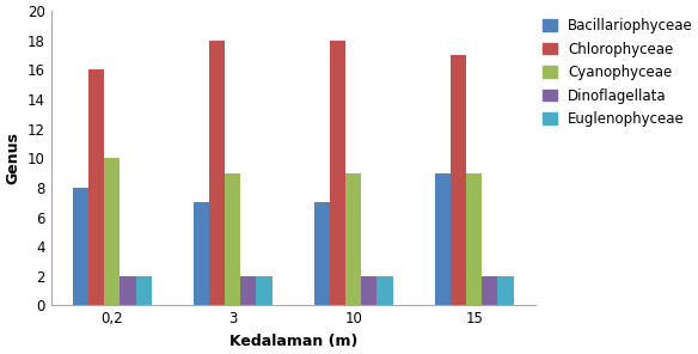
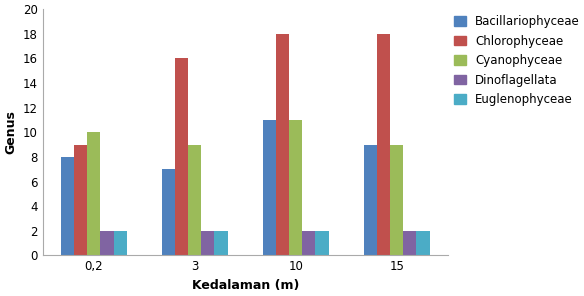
Chlorophyceae/0,2: 16 -> 9
Chlorophyceae/3: 18 -> 16
Bacillariophyceae/10: 7 -> 11
Cyanophyceae/10: 9 -> 11
Chlorophyceae/15: 17 -> 18
